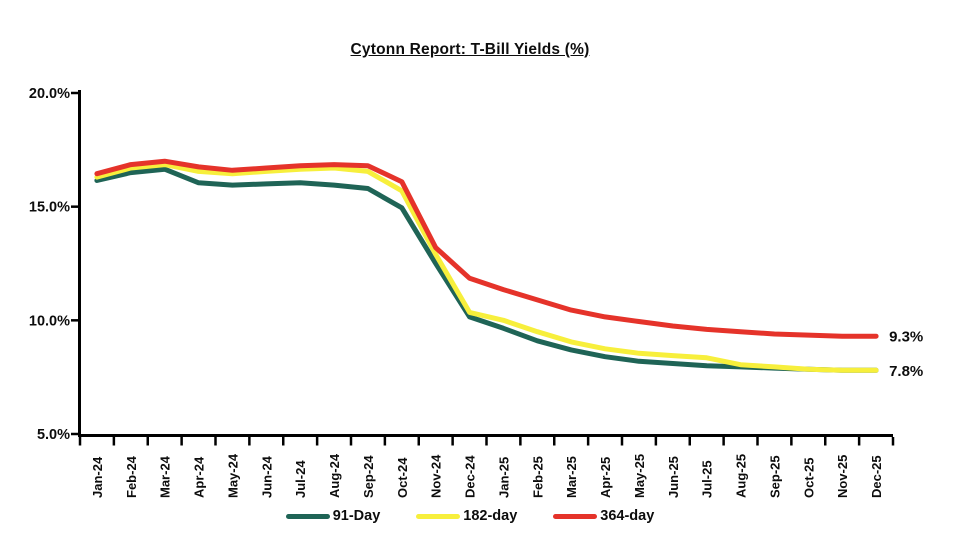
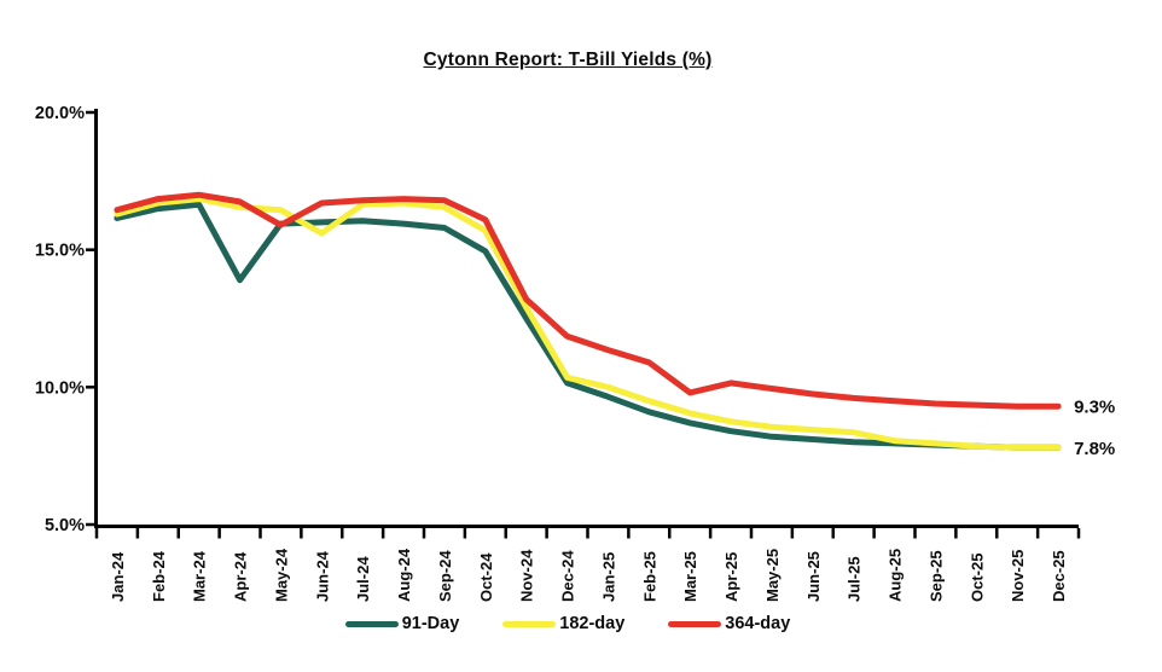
91-Day/Apr-24: 16.1% -> 13.9%
364-day/May-24: 16.6% -> 15.9%
182-day/Jun-24: 16.6% -> 15.6%
364-day/Mar-25: 10.4% -> 9.8%
